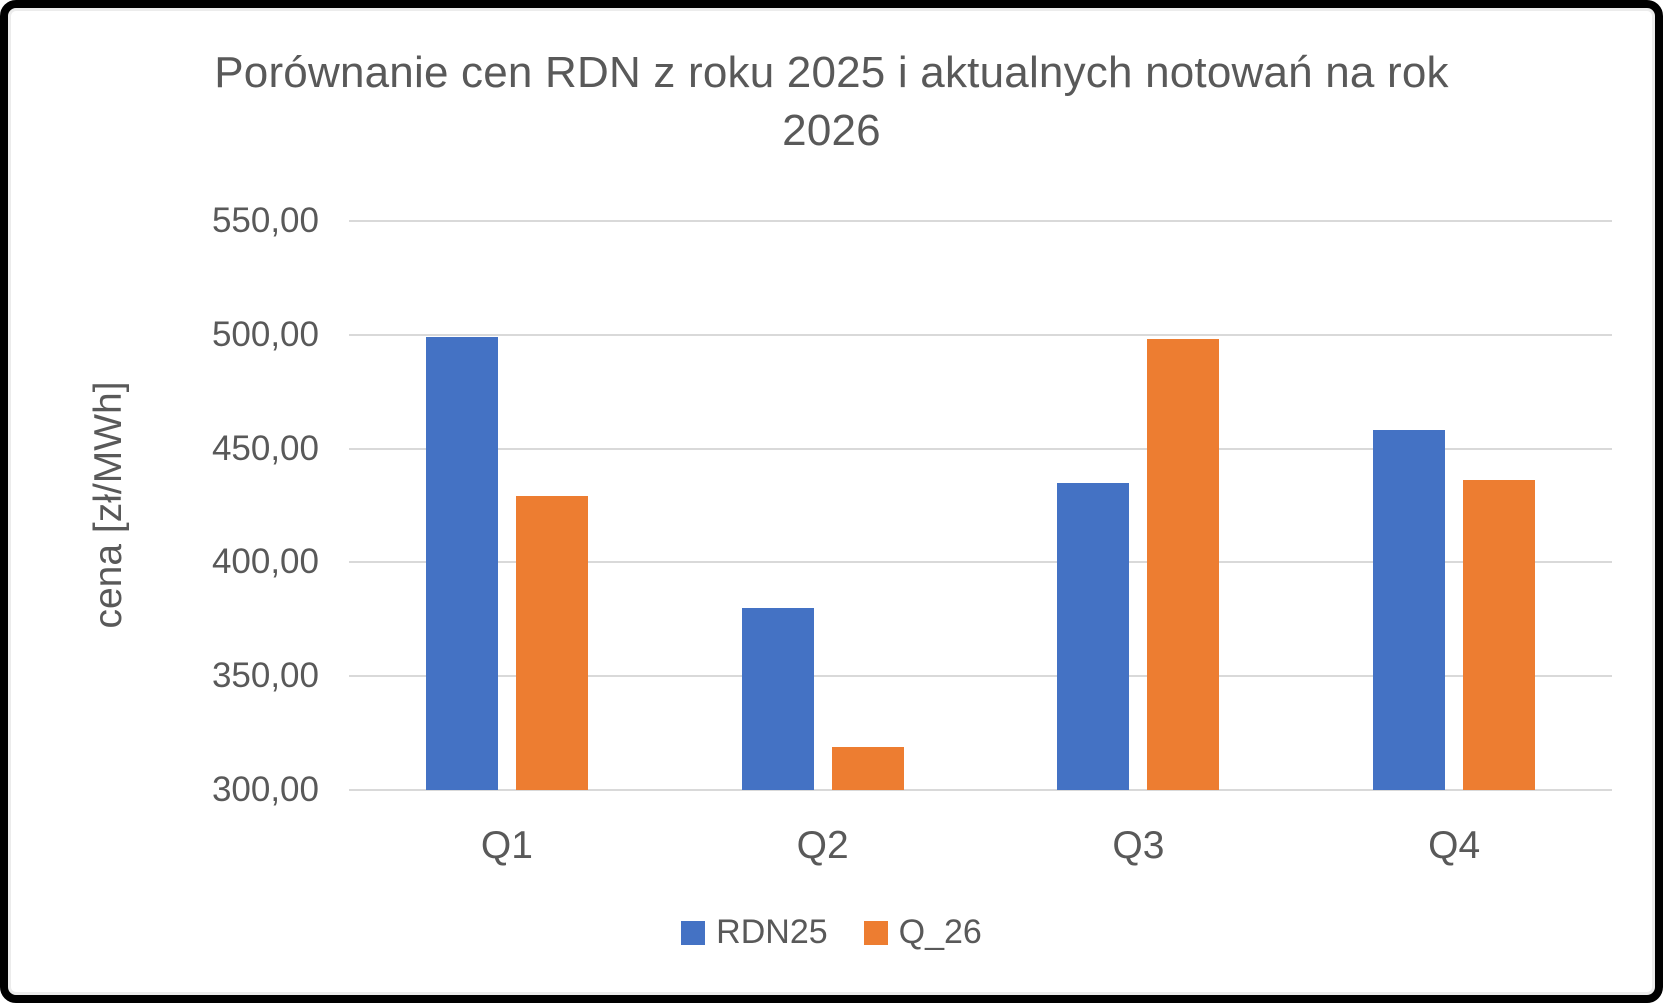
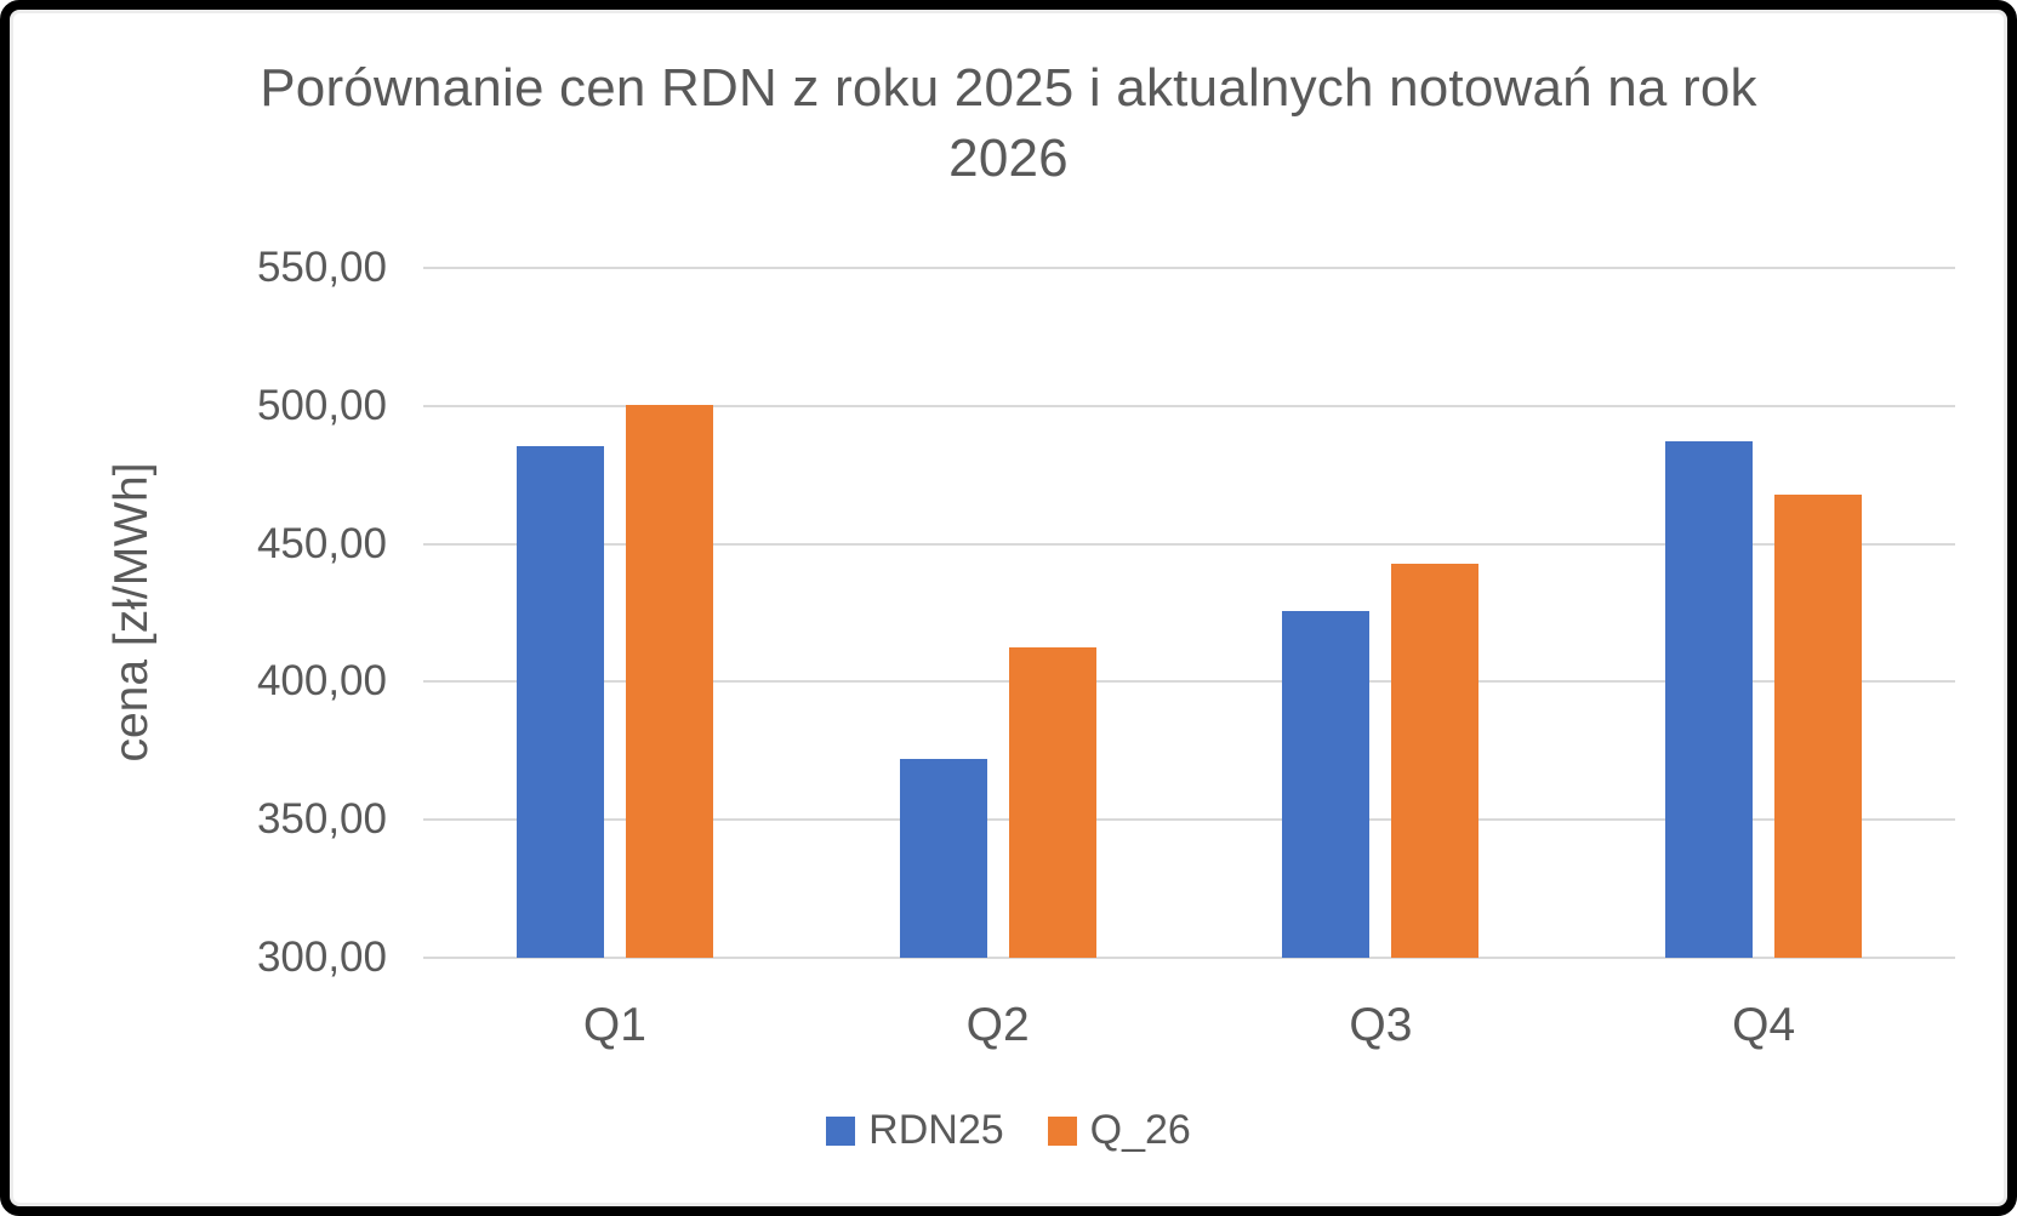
RDN25/Q1: 499 -> 486
Q_26/Q1: 429 -> 500
RDN25/Q2: 380 -> 372
Q_26/Q2: 319 -> 412
RDN25/Q3: 435 -> 426
Q_26/Q3: 498 -> 443
RDN25/Q4: 458 -> 487
Q_26/Q4: 436 -> 468
